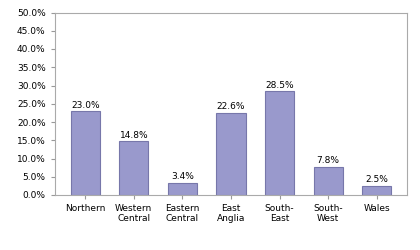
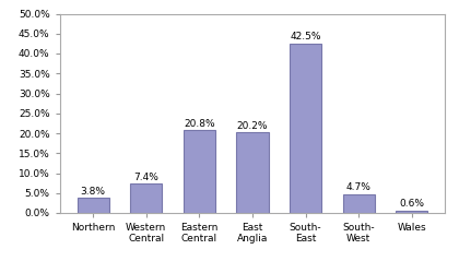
Northern: 23.0% -> 3.8%
Western Central: 14.8% -> 7.4%
Eastern Central: 3.4% -> 20.8%
East Anglia: 22.6% -> 20.2%
South- East: 28.5% -> 42.5%
South- West: 7.8% -> 4.7%
Wales: 2.5% -> 0.6%
